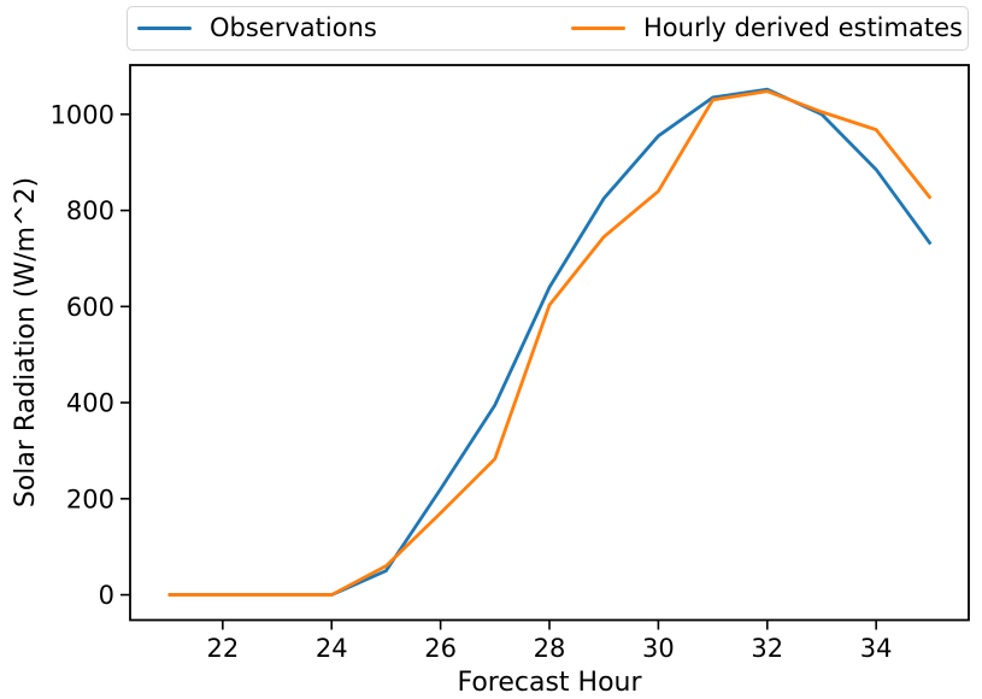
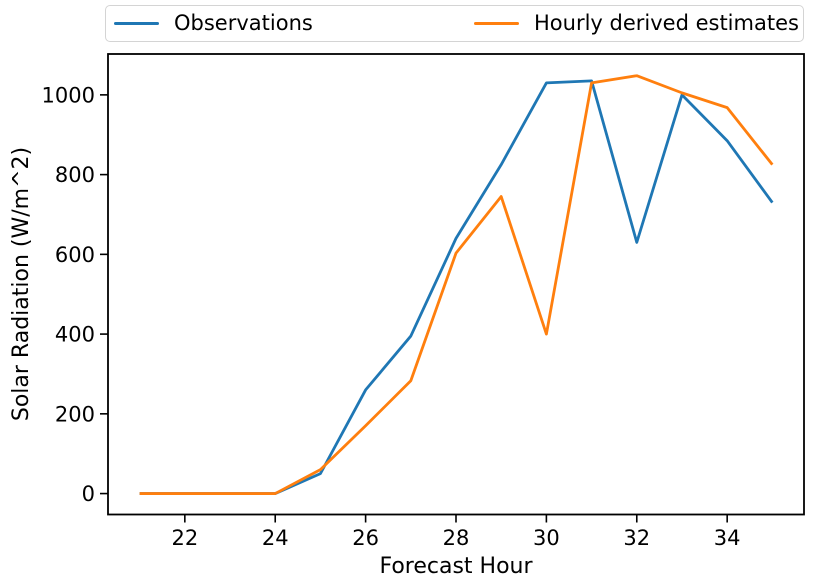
Observations/26: 220 -> 260
Observations/30: 960 -> 1030
Hourly derived estimates/30: 840 -> 400
Observations/32: 1050 -> 630
